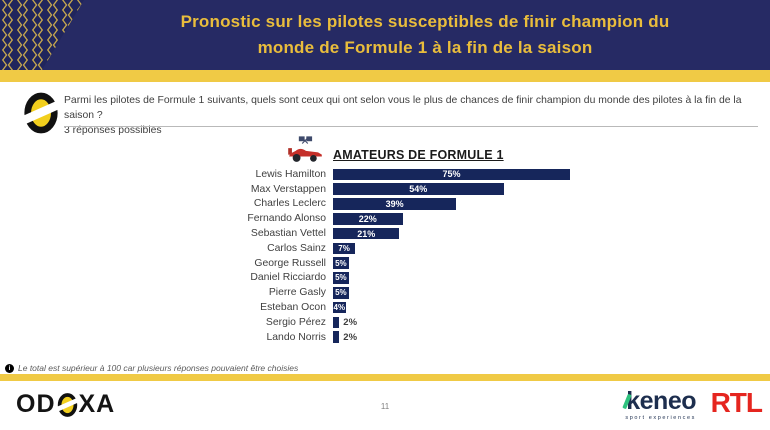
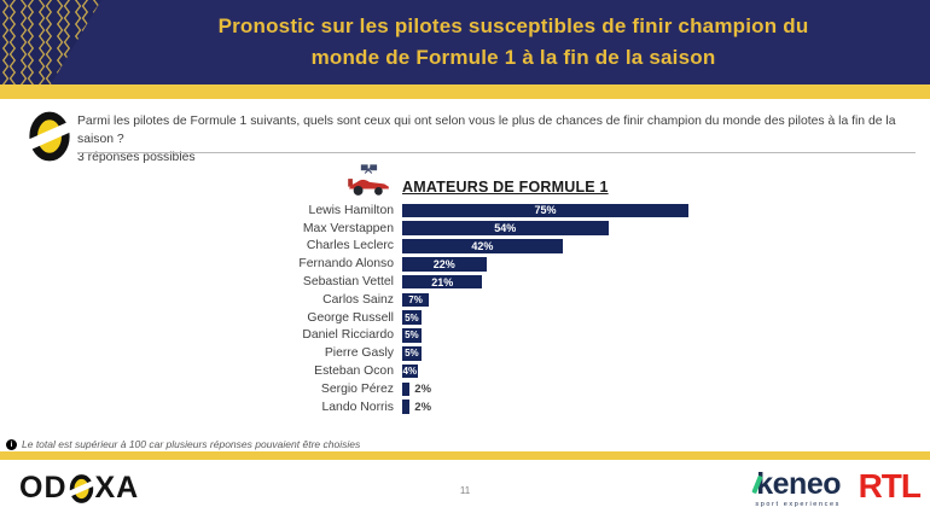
Charles Leclerc: 39% -> 42%
